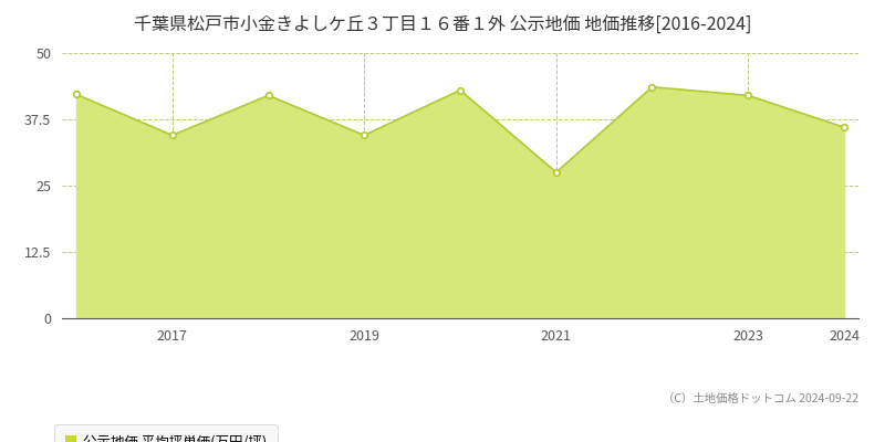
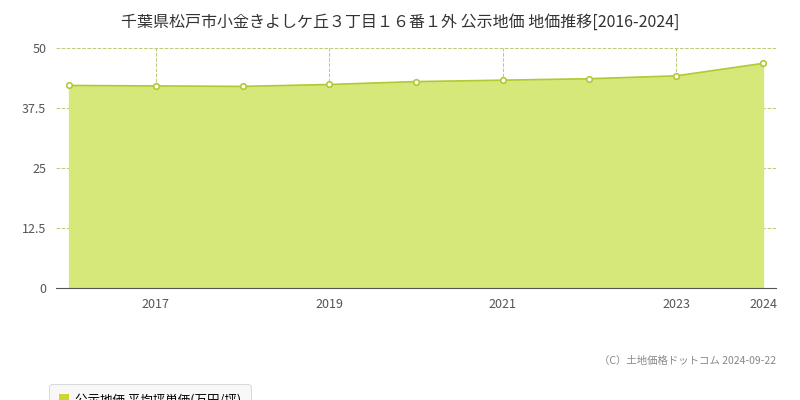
2017: 34.5 -> 42.1
2019: 34.5 -> 42.4
2021: 27.5 -> 43.3
2023: 42.0 -> 44.2
2024: 36.0 -> 46.8
